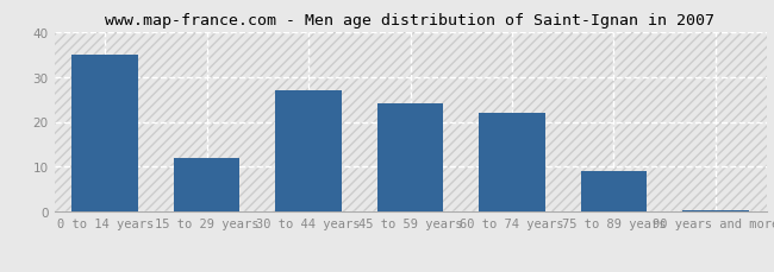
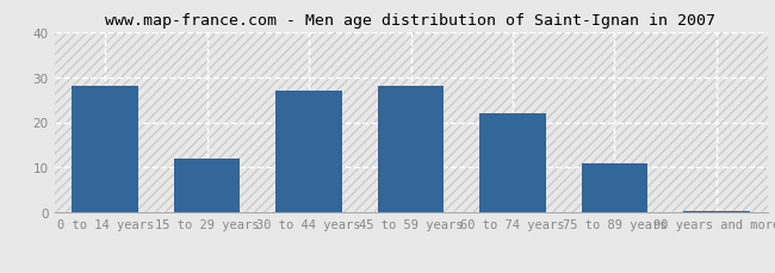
0 to 14 years: 35.0 -> 28.0
45 to 59 years: 24.0 -> 28.0
75 to 89 years: 9.0 -> 11.0
